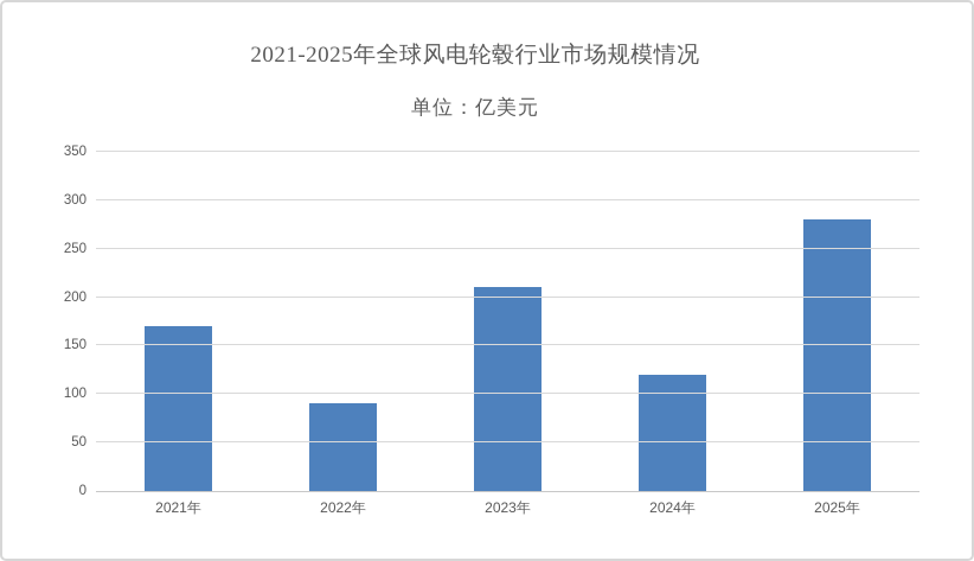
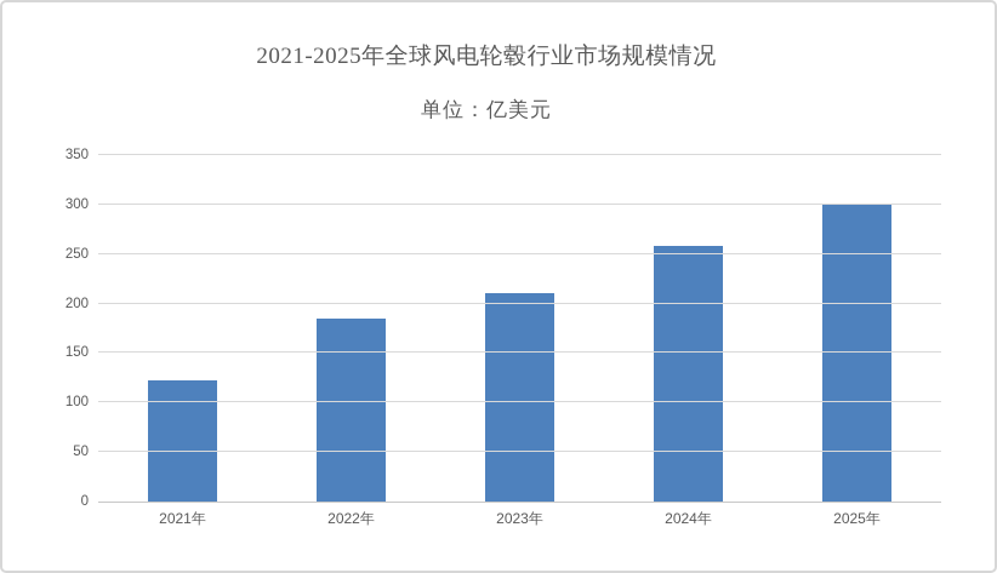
2021年: 170 -> 120
2022年: 90 -> 180
2024年: 120 -> 260
2025年: 280 -> 300
